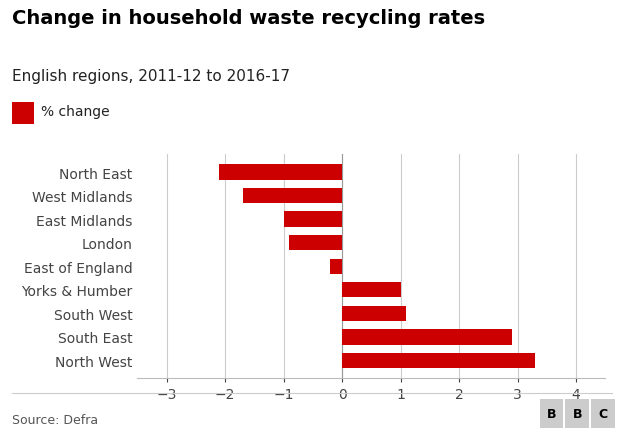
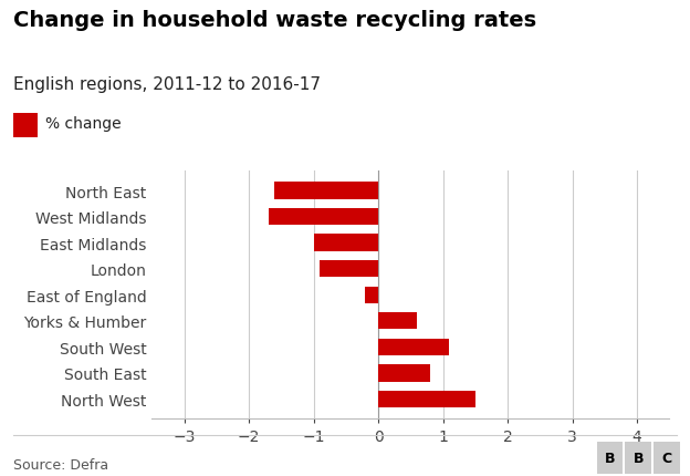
North East: -2.1 -> -1.6
Yorks & Humber: 1.0 -> 0.6
South East: 2.9 -> 0.8
North West: 3.3 -> 1.5
